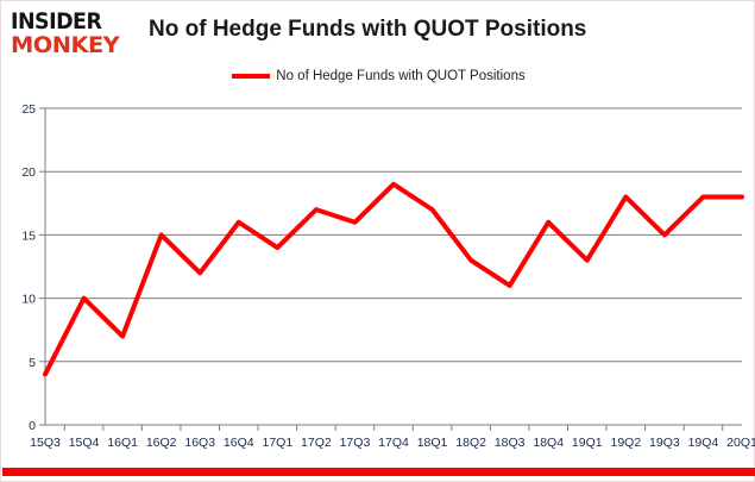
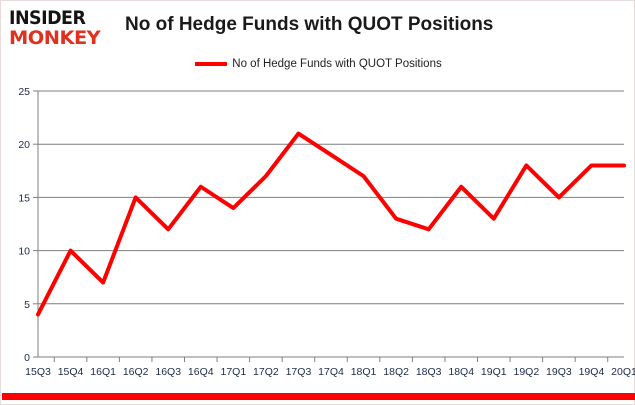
17Q3: 16 -> 21
18Q3: 11 -> 12
